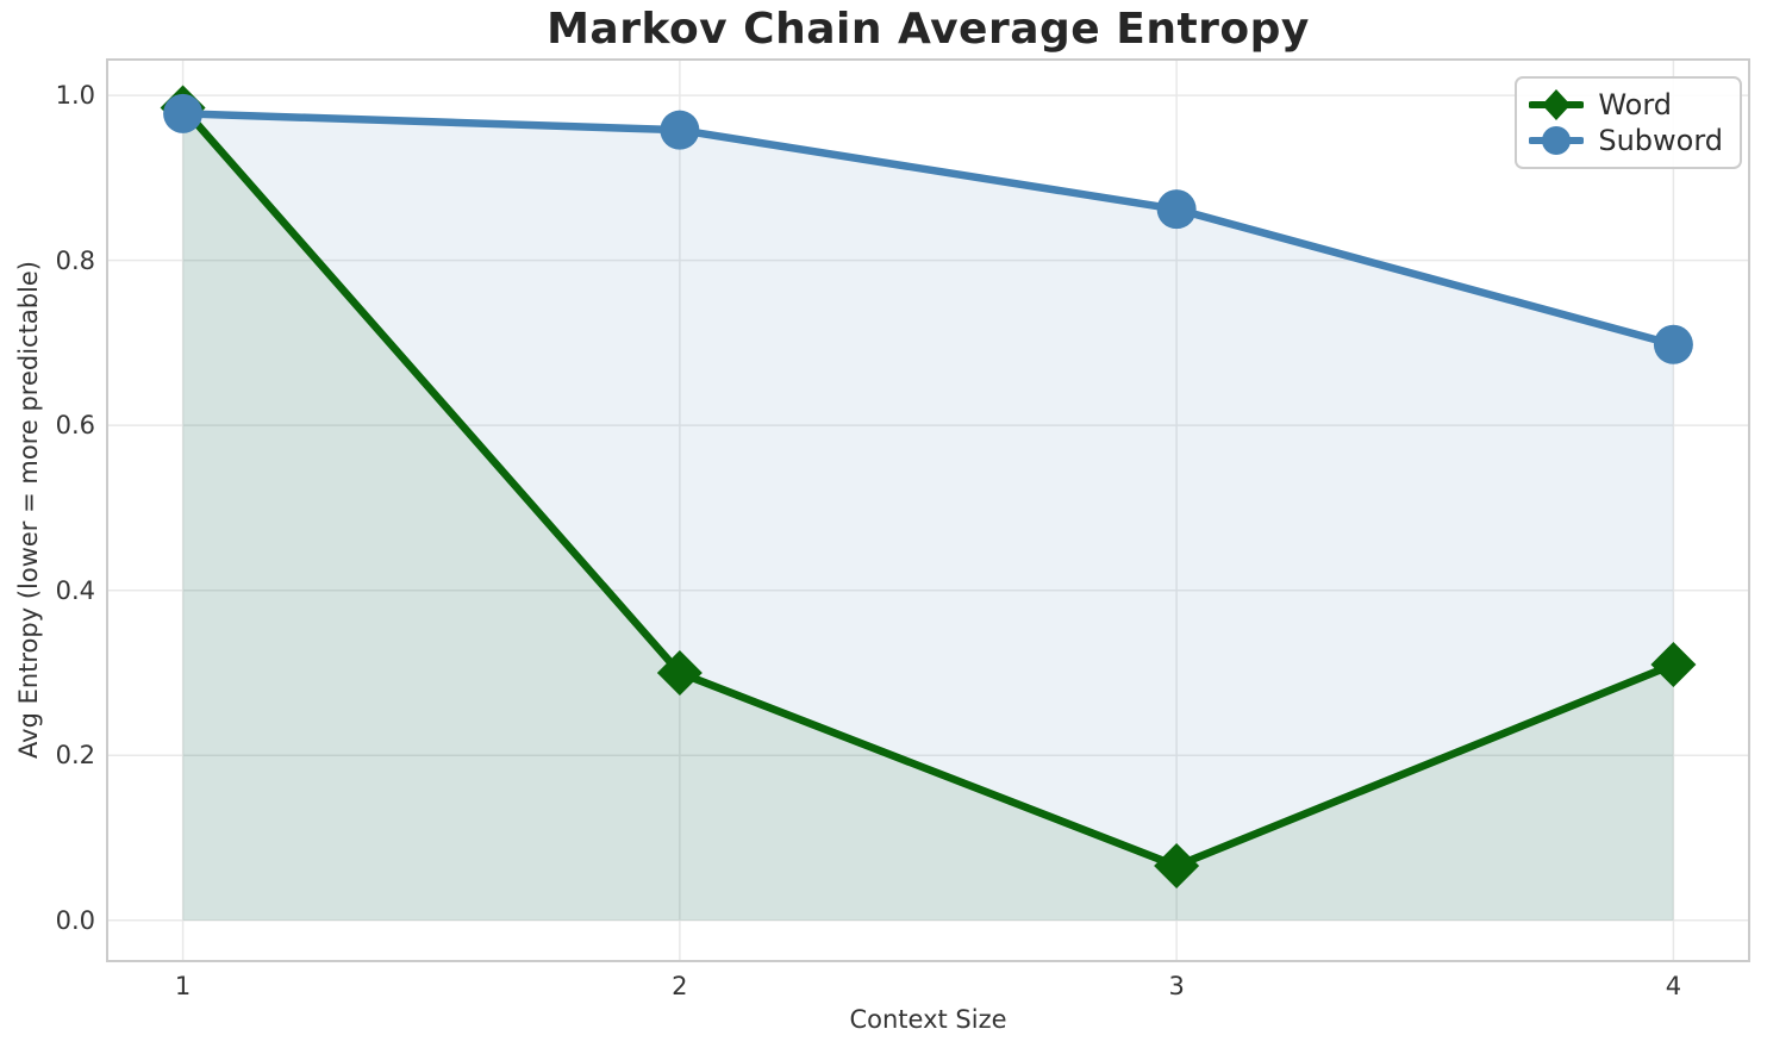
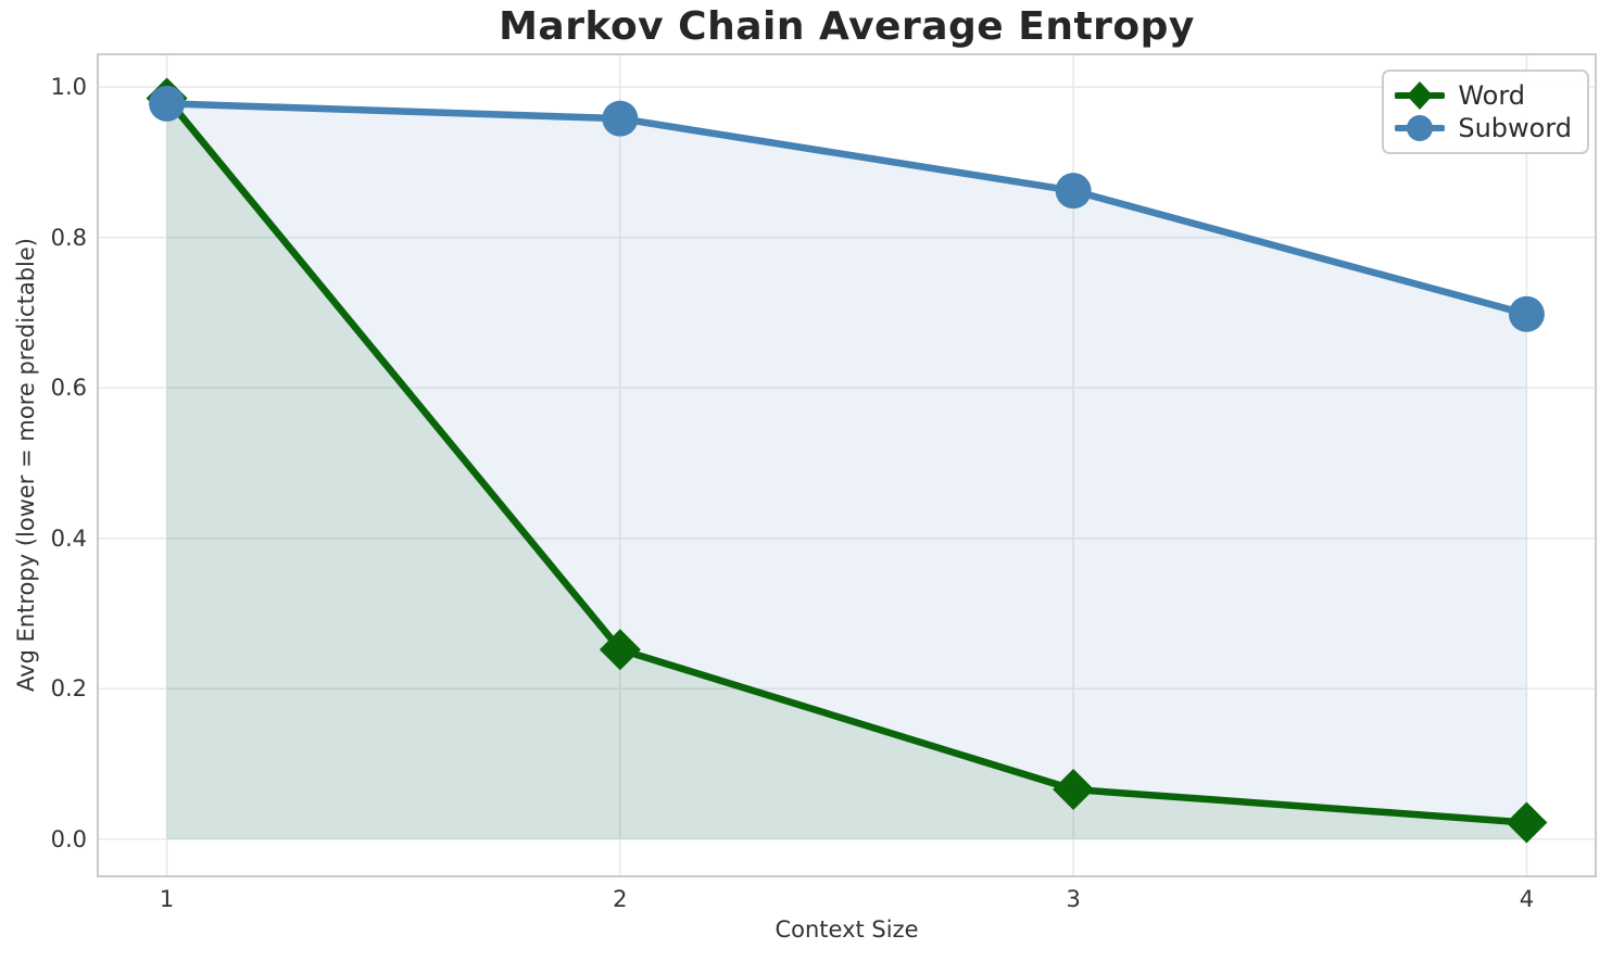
Word/2: 0.30 -> 0.25
Word/4: 0.31 -> 0.02
